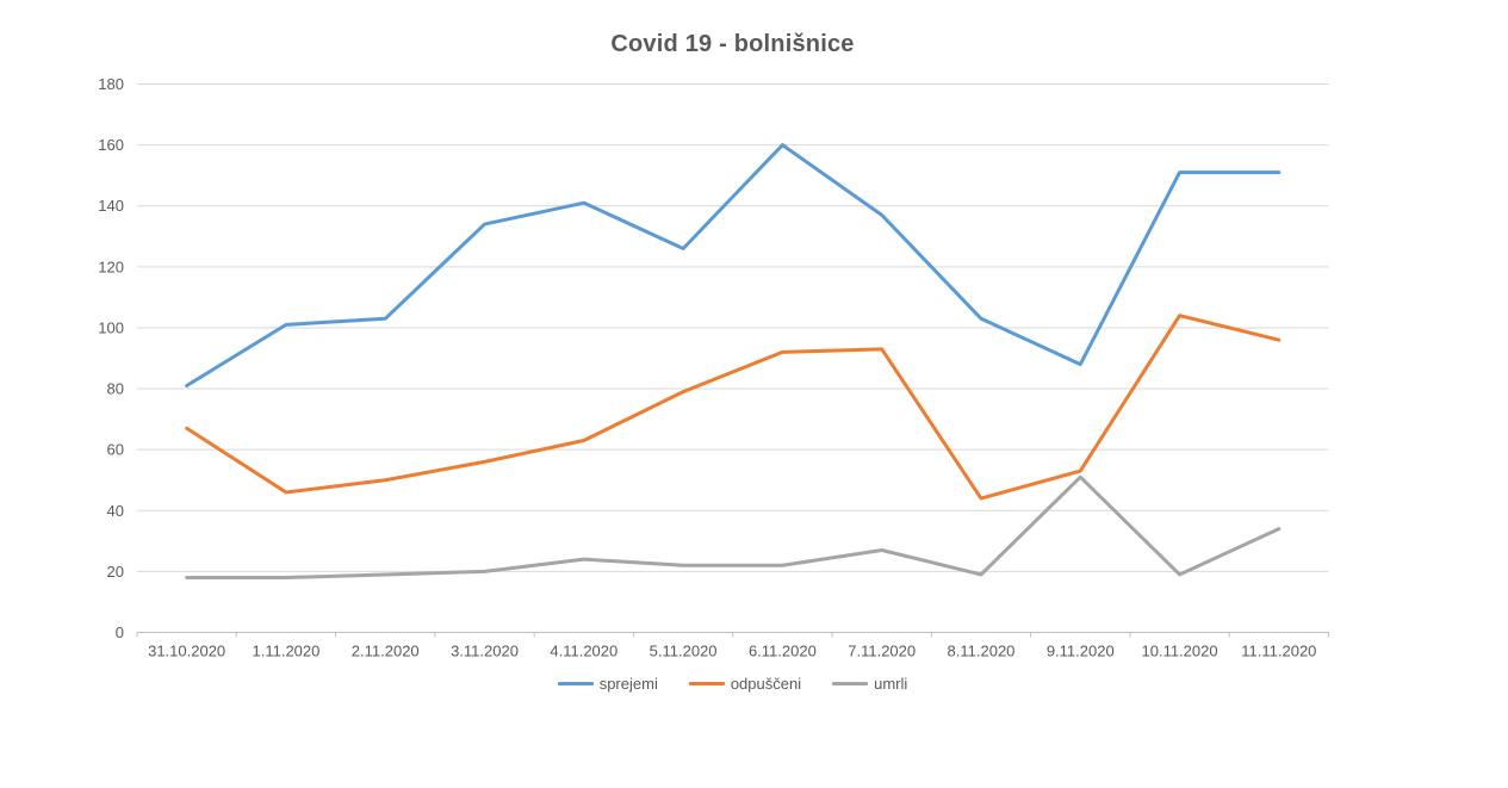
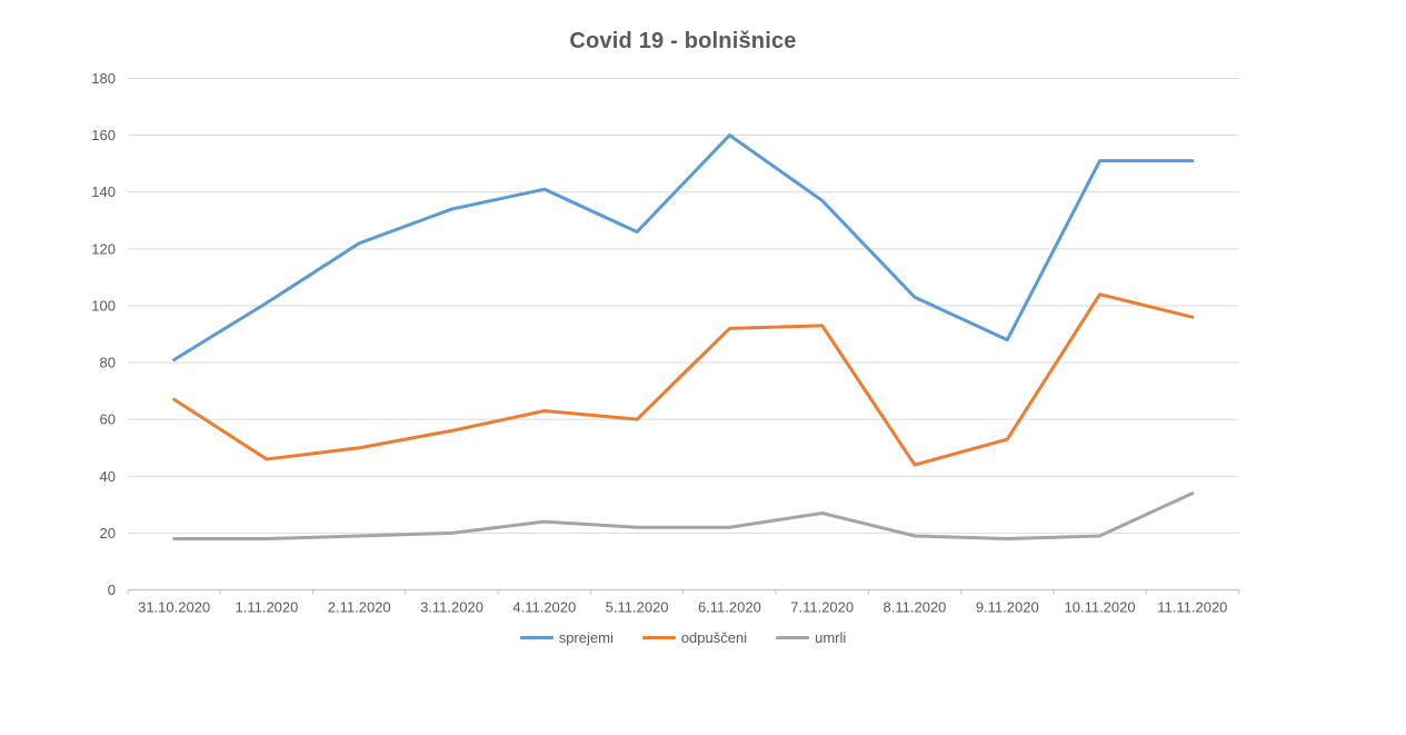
sprejemi/2.11.2020: 103 -> 122
odpuščeni/5.11.2020: 79 -> 60
umrli/9.11.2020: 51 -> 18
